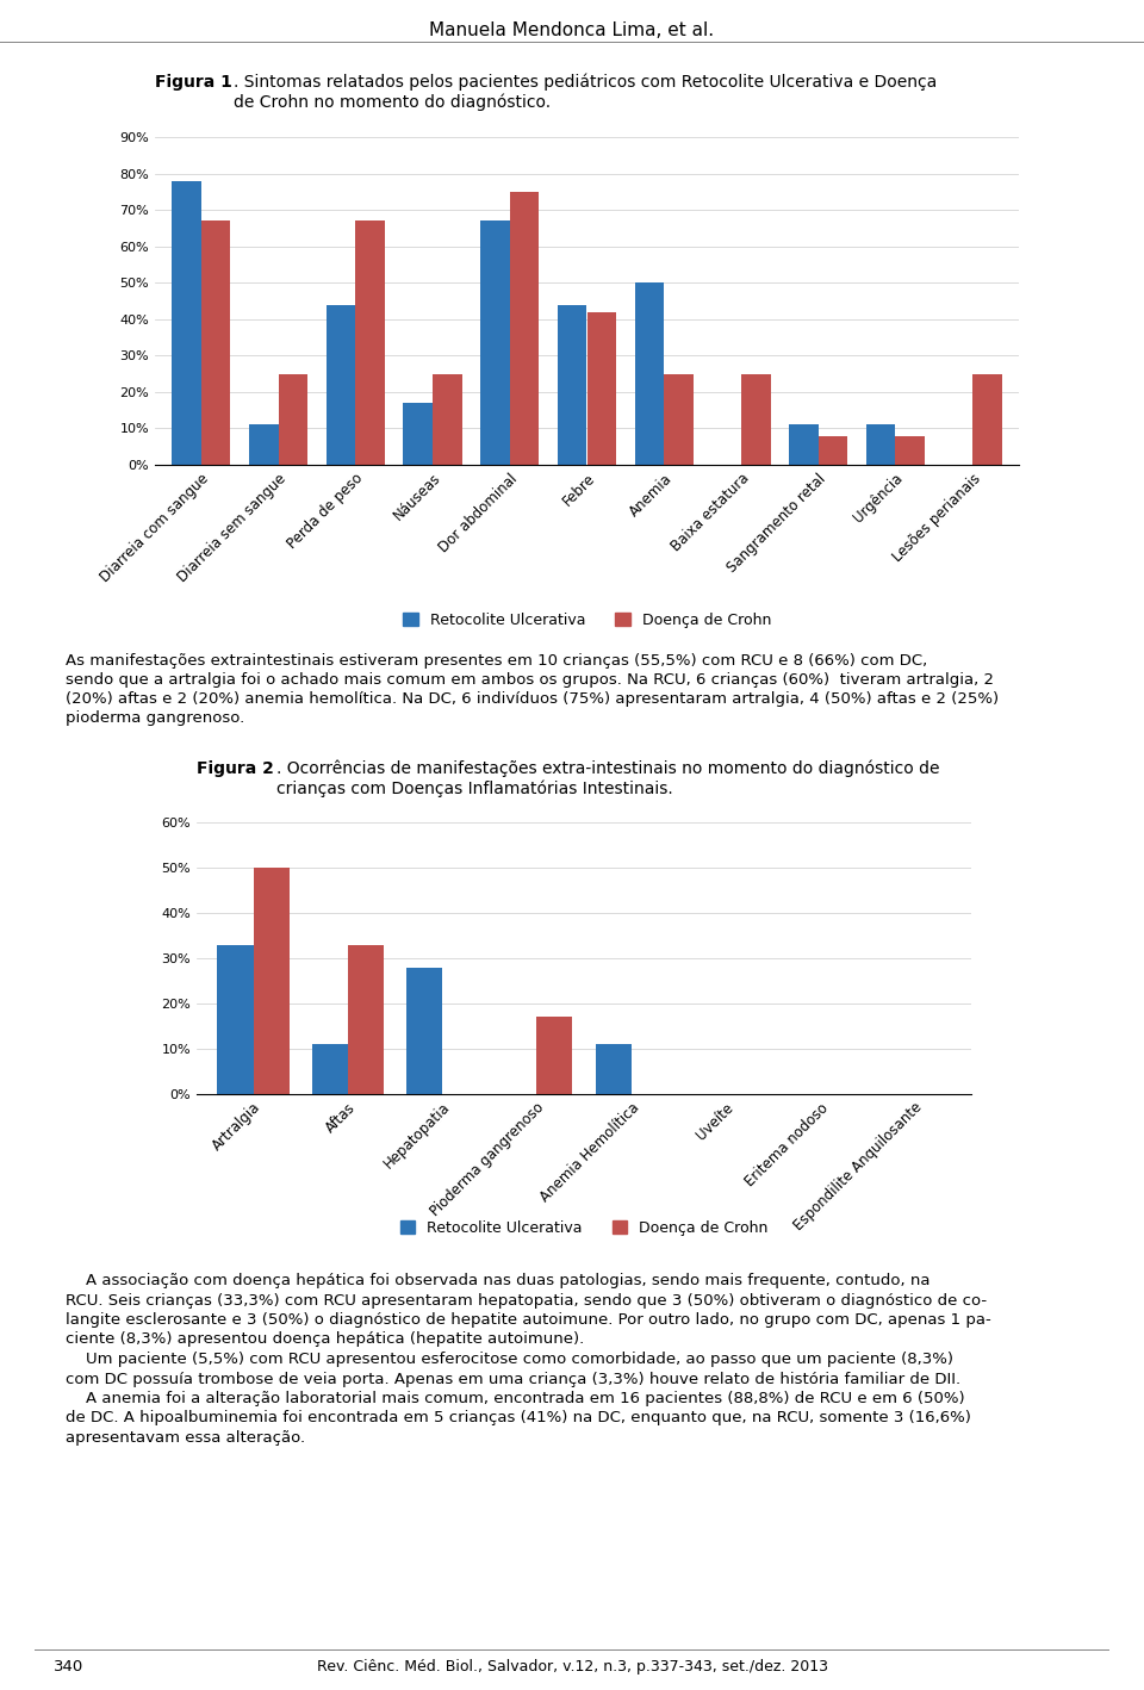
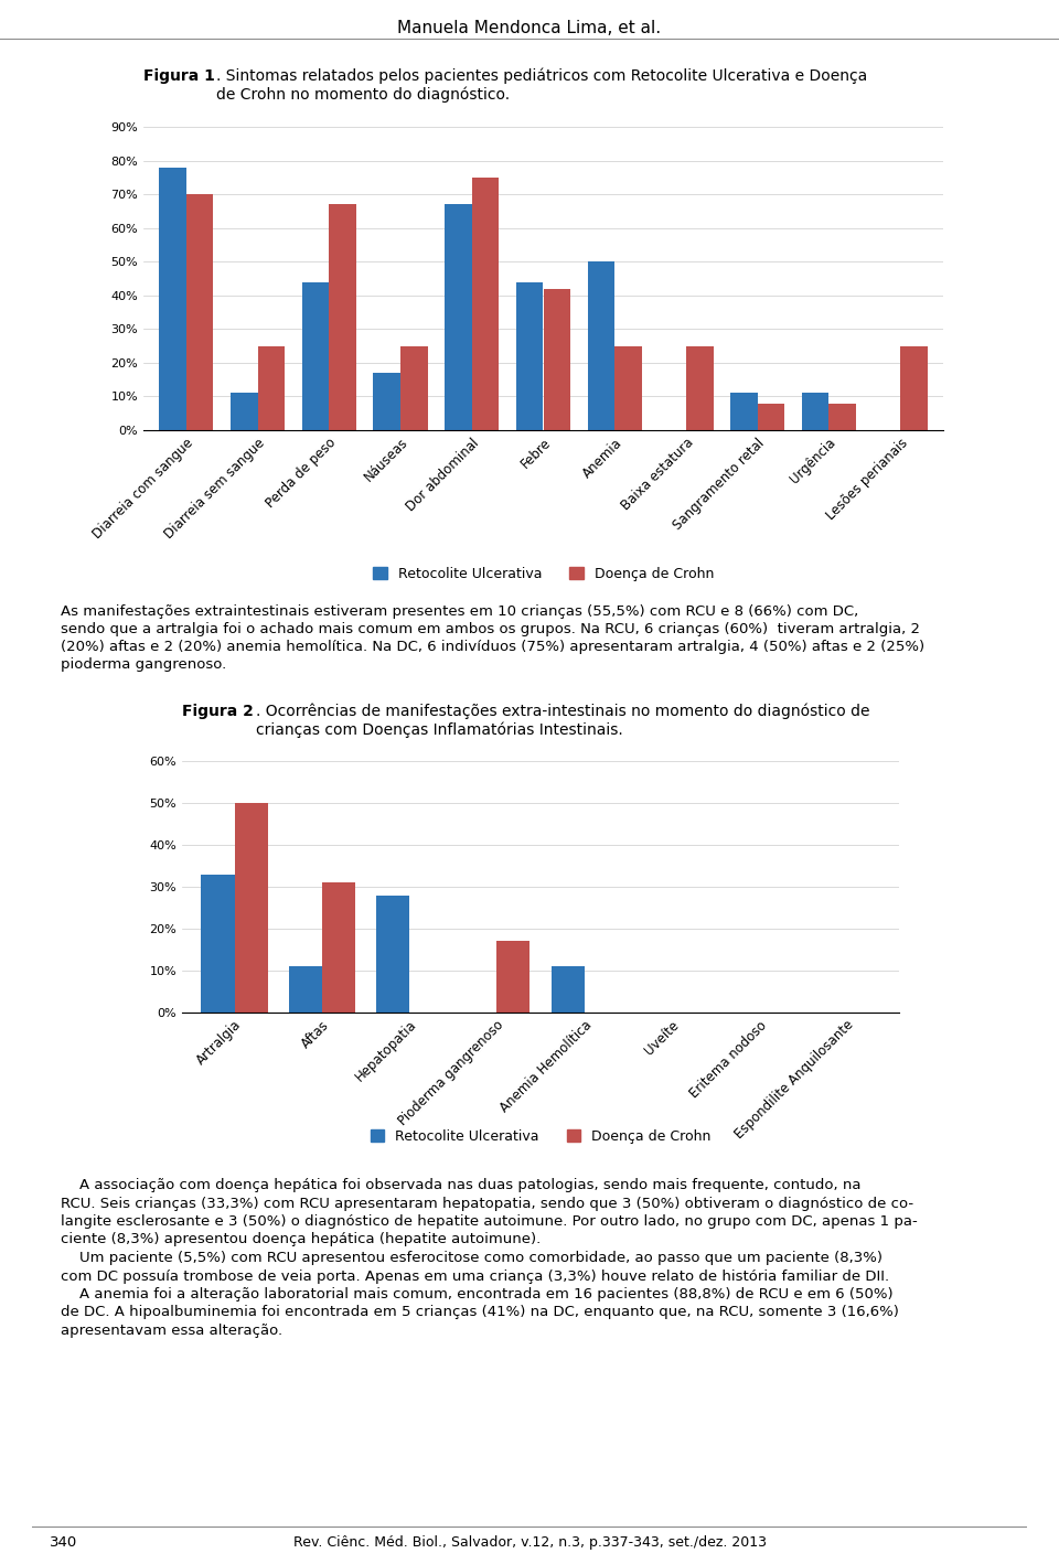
Doença de Crohn/Diarreia com sangue: 67% -> 70%
Doença de Crohn/Aftas: 33% -> 31%
